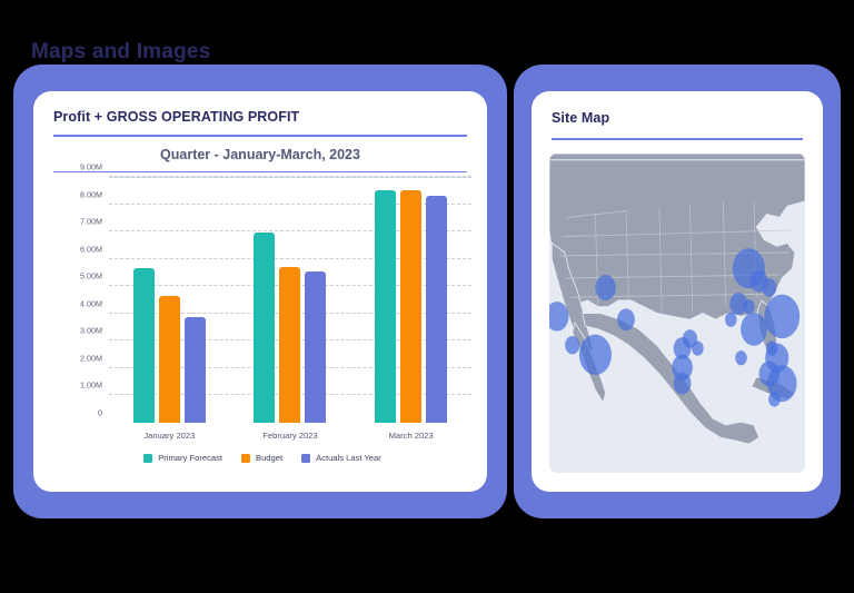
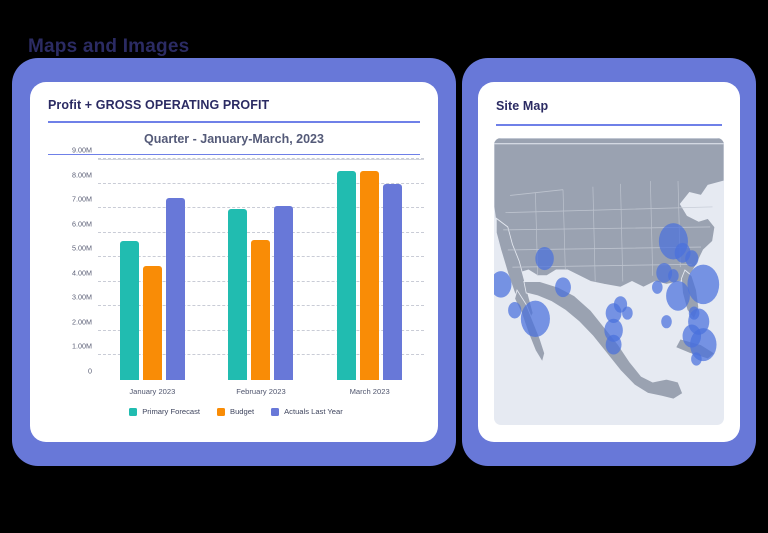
Actuals Last Year/January 2023: 3.8M -> 7.4M
Actuals Last Year/February 2023: 5.6M -> 7.1M
Actuals Last Year/March 2023: 8.3M -> 8.0M
